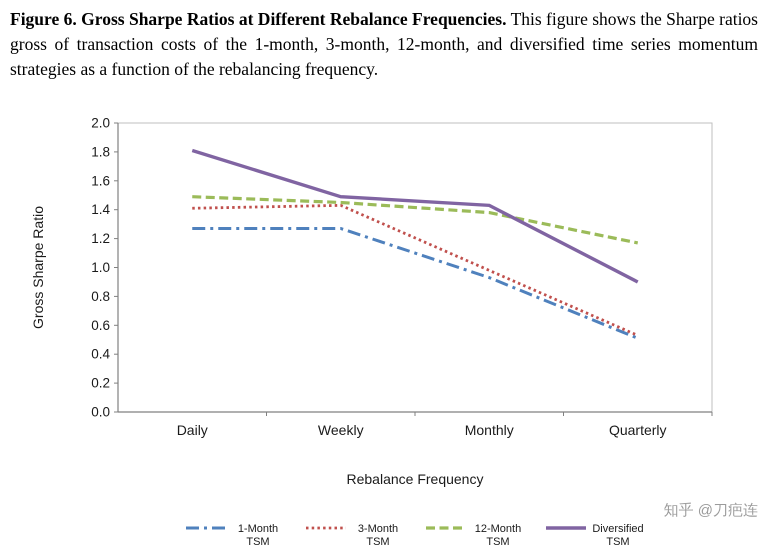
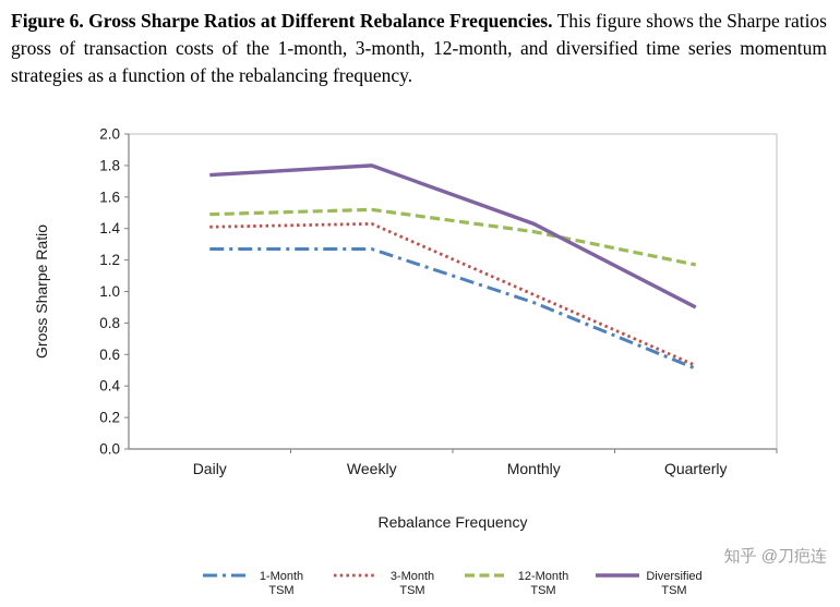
Diversified TSM/Daily: 1.81 -> 1.74
12-Month TSM/Weekly: 1.45 -> 1.52
Diversified TSM/Weekly: 1.49 -> 1.80
